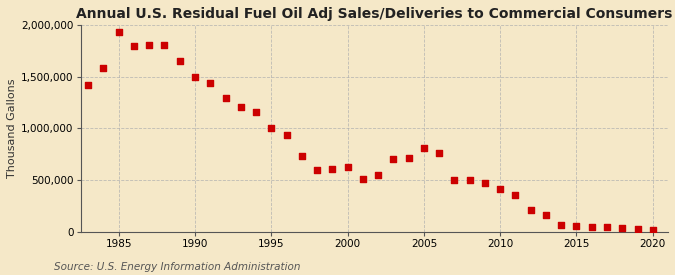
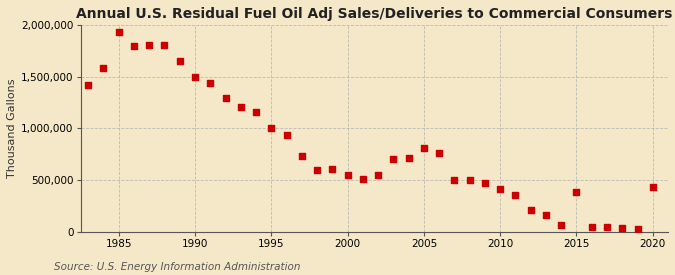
2000: 630,000 -> 550,000
2015: 60,000 -> 390,000
2020: 20,000 -> 430,000
